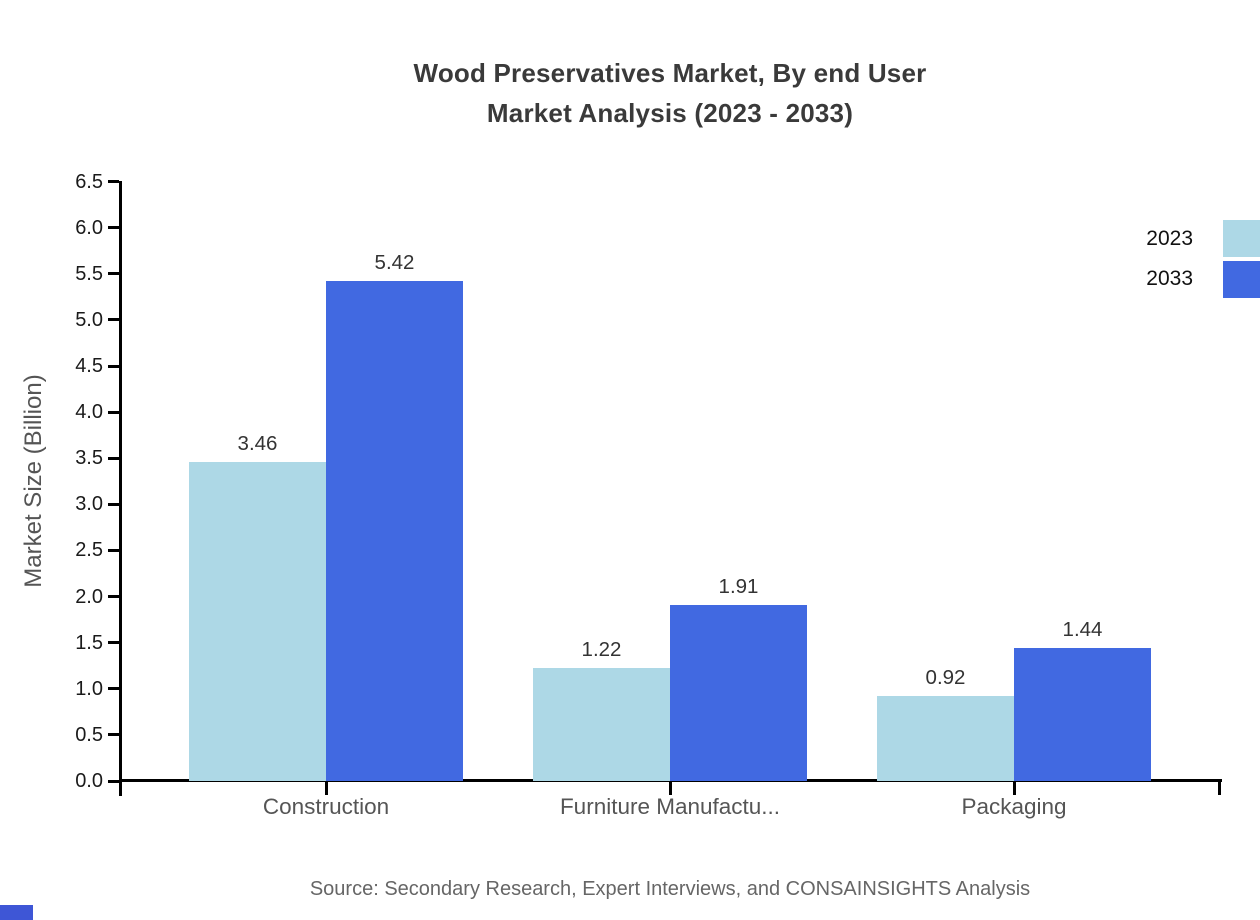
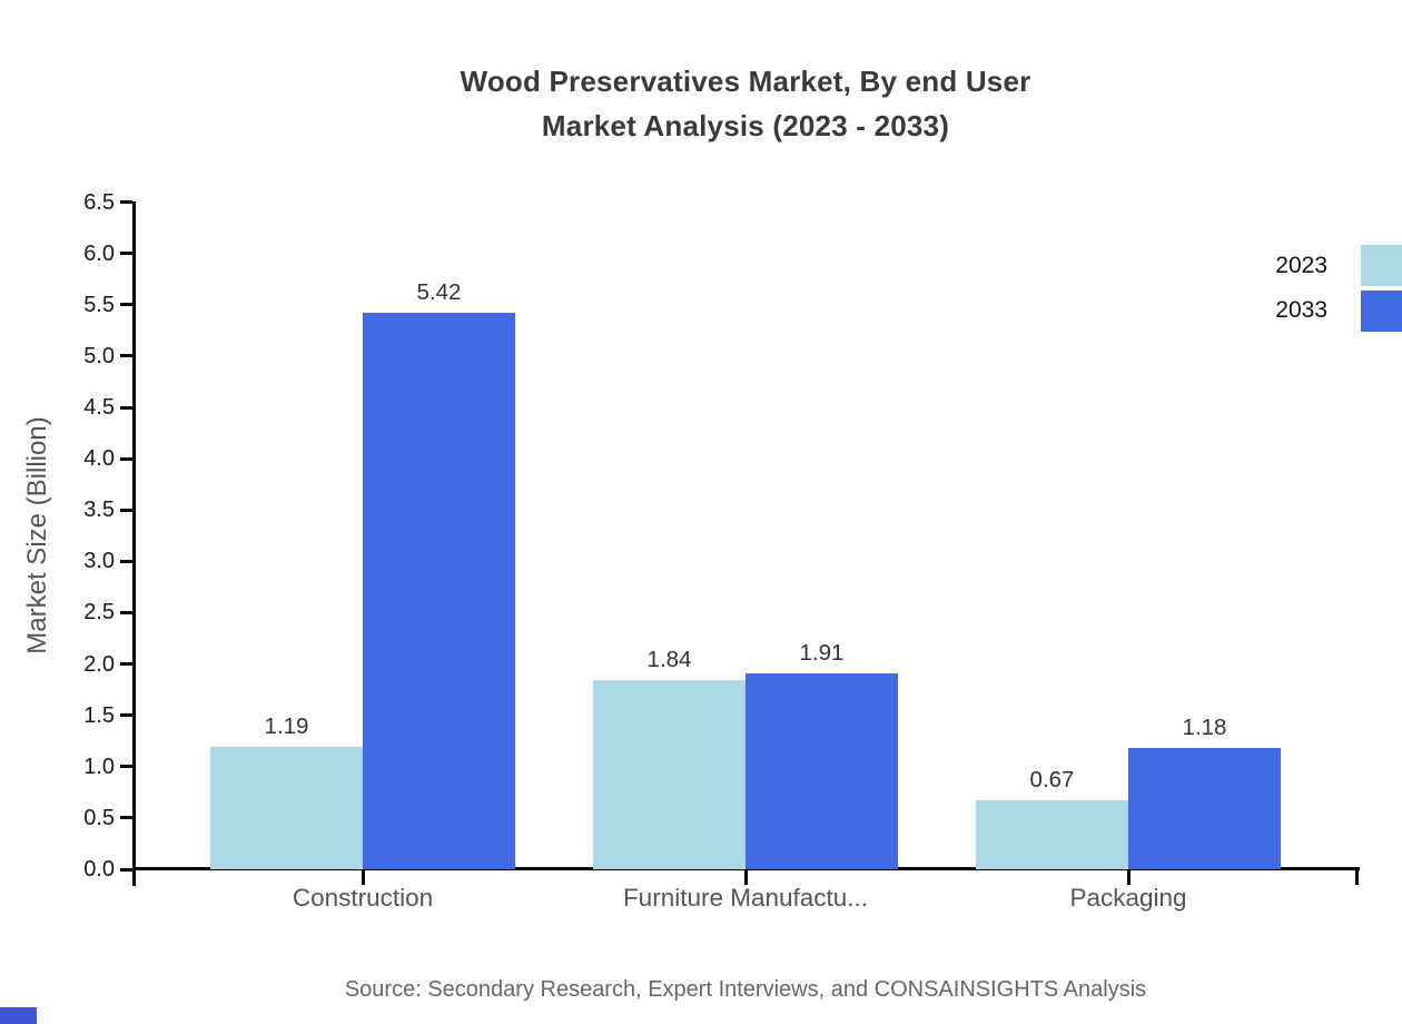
2023/Construction: 3.46 -> 1.19
2023/Furniture Manufactu...: 1.22 -> 1.84
2023/Packaging: 0.92 -> 0.67
2033/Packaging: 1.44 -> 1.18
